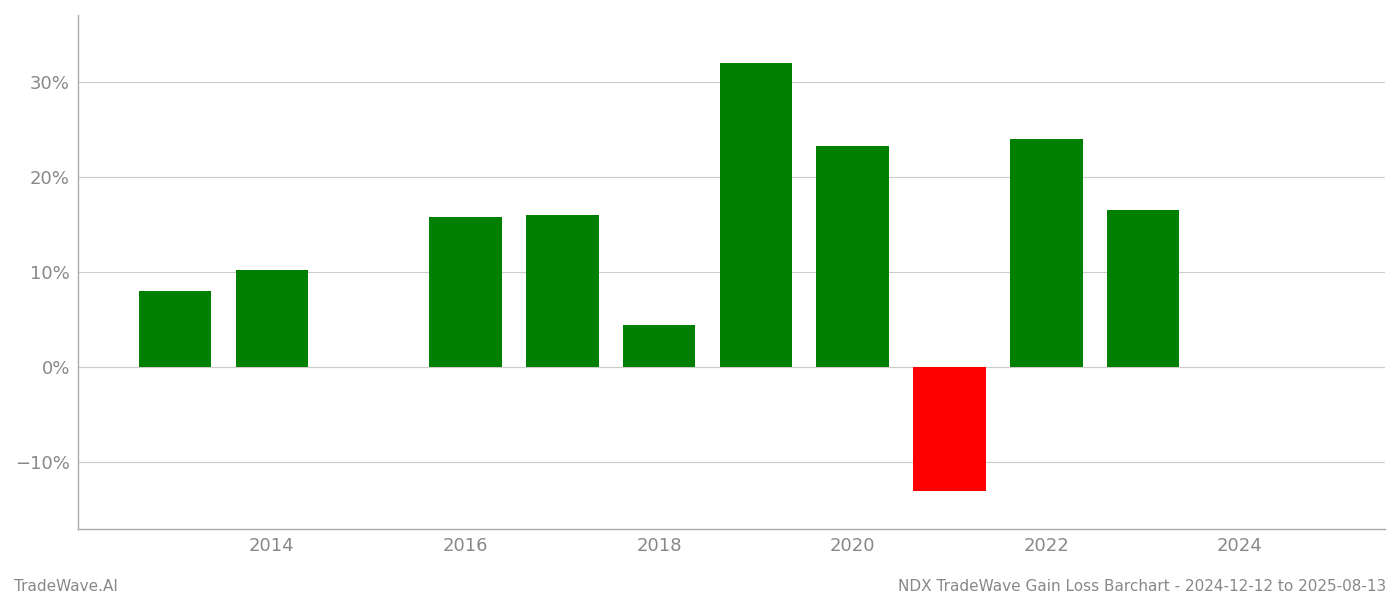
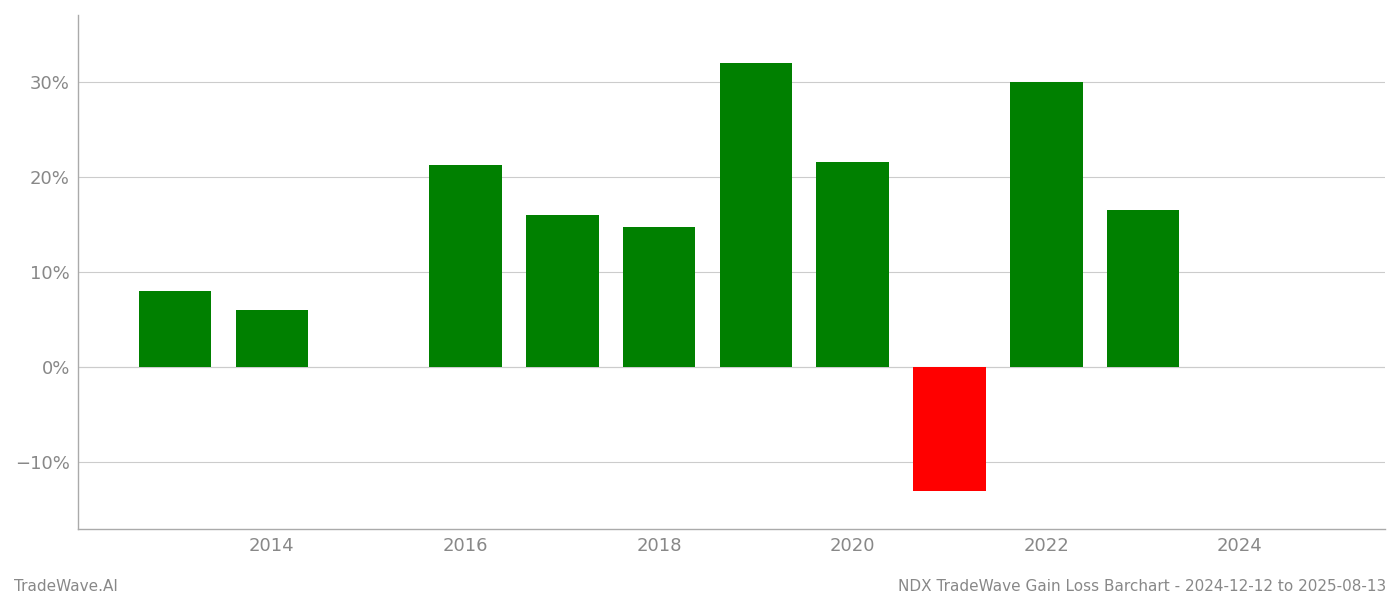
2014: 10.2% -> 6.0%
2016: 15.8% -> 21.2%
2018: 4.4% -> 14.7%
2020: 23.2% -> 21.5%
2022: 24.0% -> 30.0%
